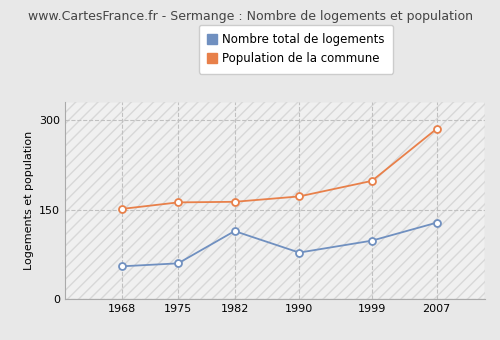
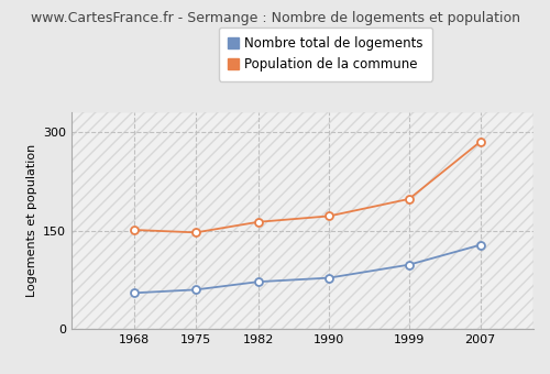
Population de la commune/1975: 162 -> 147
Nombre total de logements/1982: 114 -> 72
